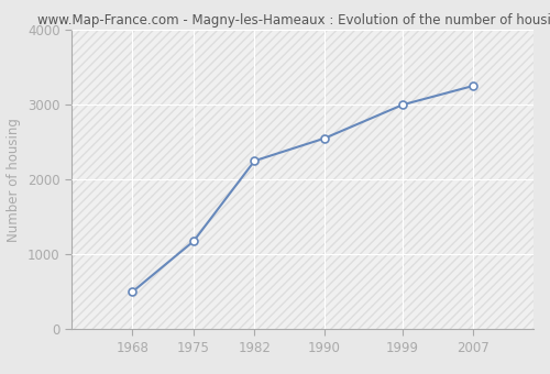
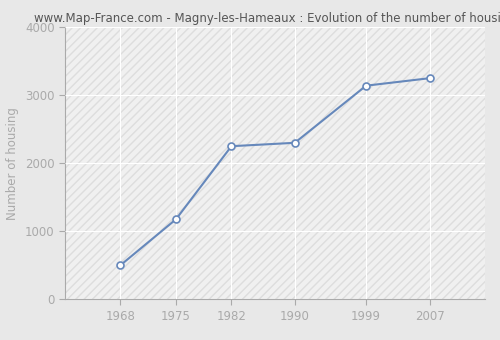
1990: 2550 -> 2300
1999: 3000 -> 3140
